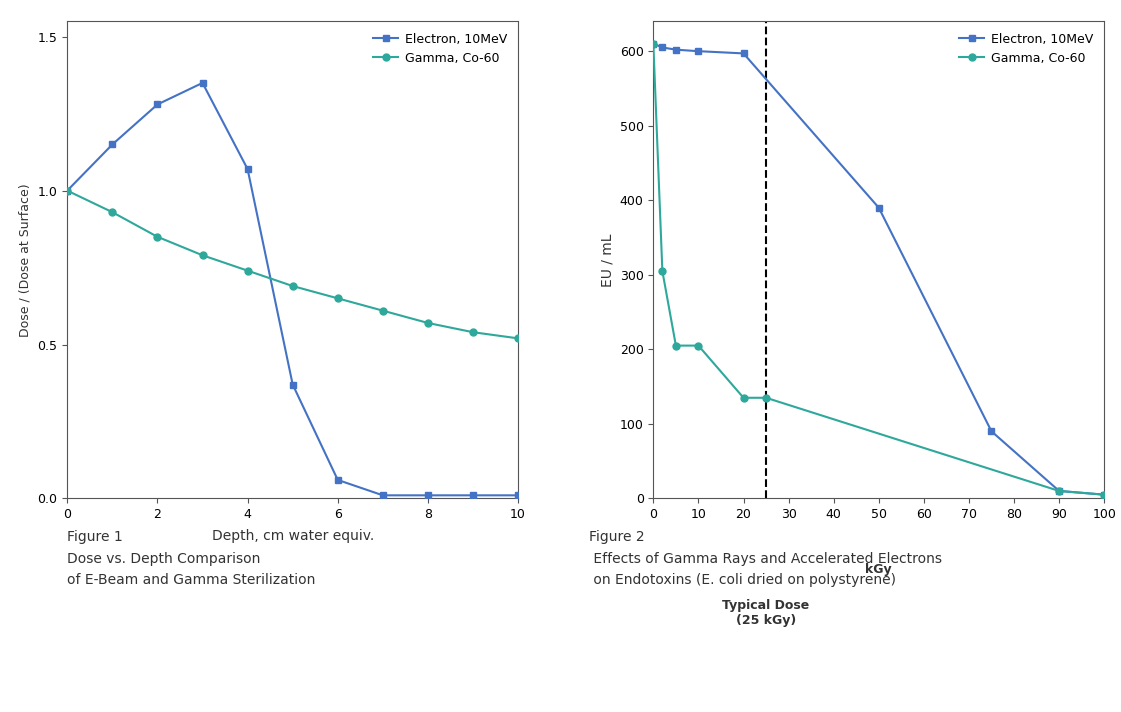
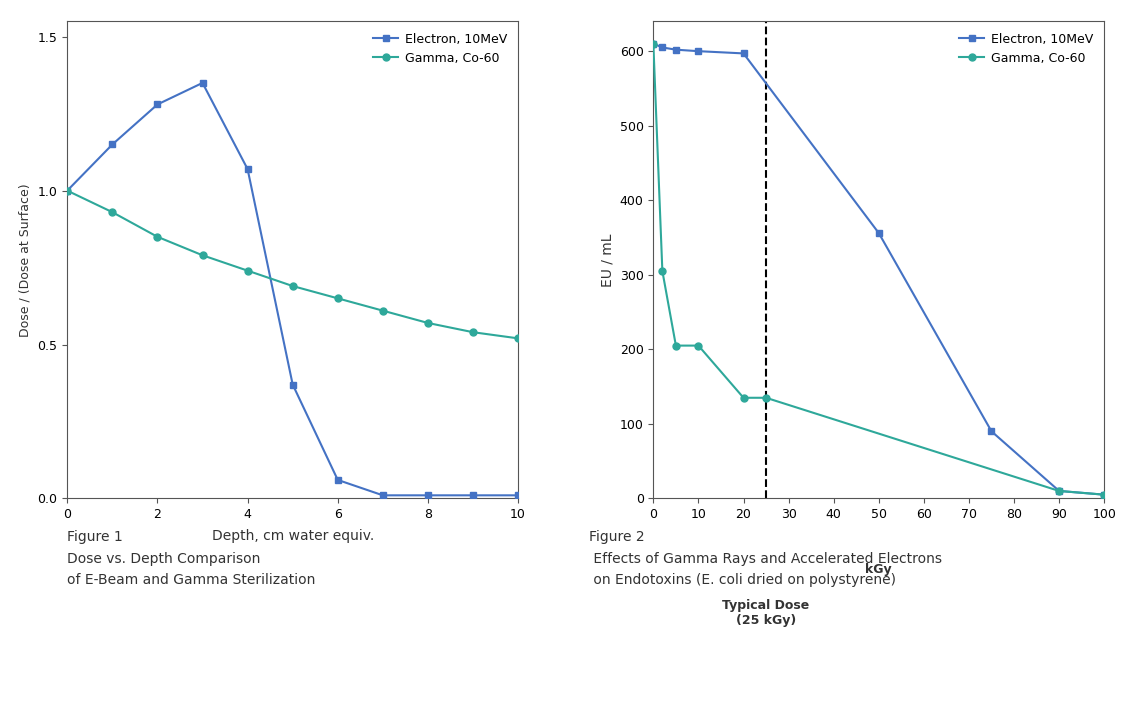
Electron, 10MeV/50: 390 -> 356
